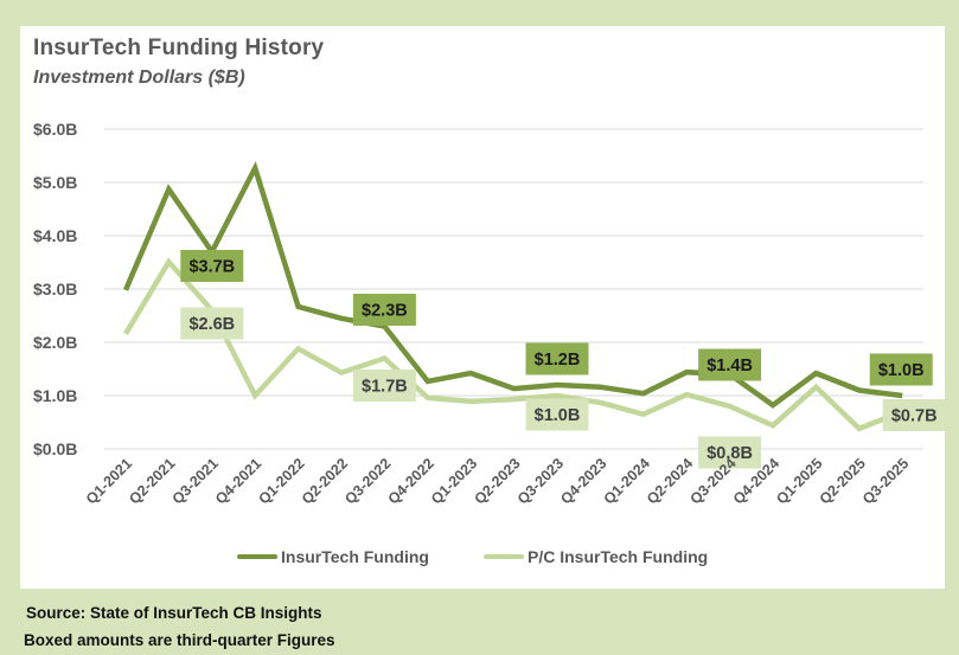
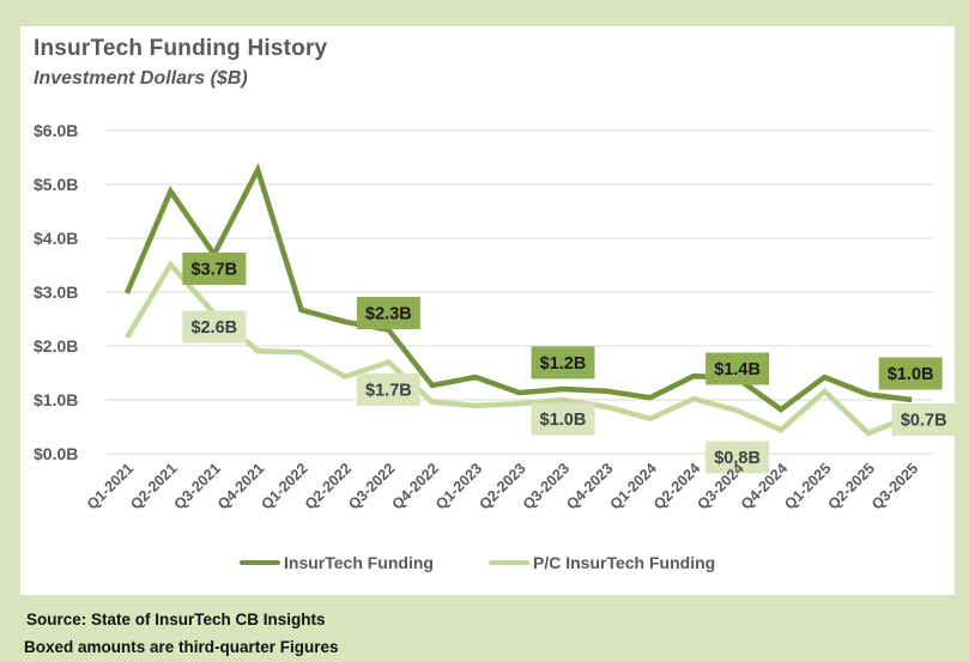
P/C InsurTech Funding/Q4-2021: $1.0B -> $1.9B
